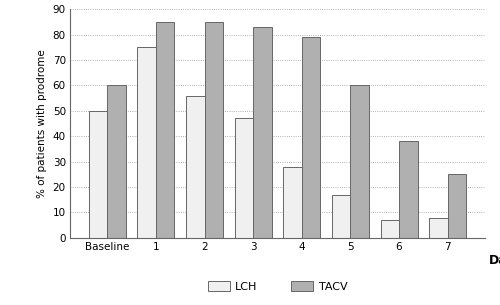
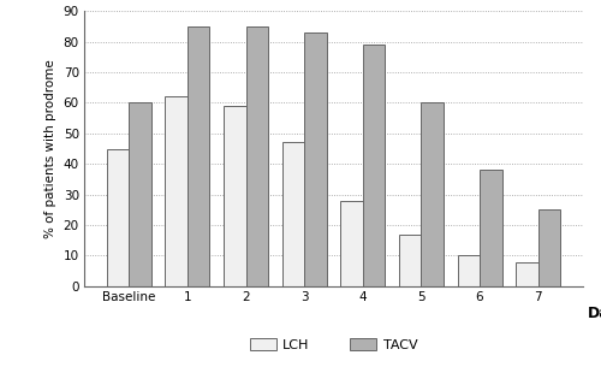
LCH/Baseline: 50 -> 45
LCH/1: 75 -> 62
LCH/2: 56 -> 59
LCH/6: 7 -> 10
